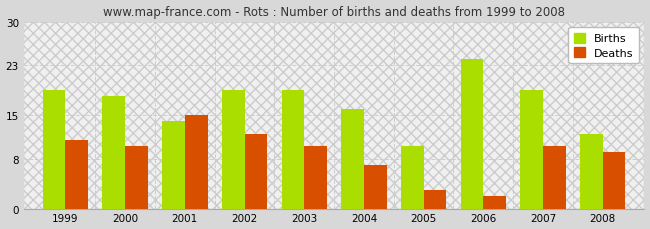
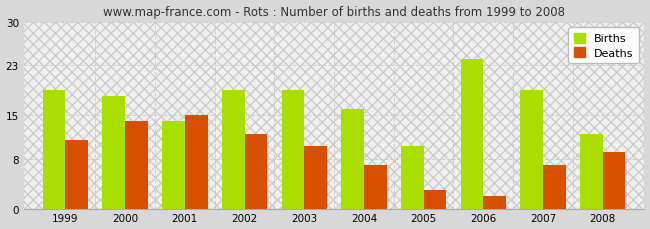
Deaths/2000: 10 -> 14
Deaths/2007: 10 -> 7
